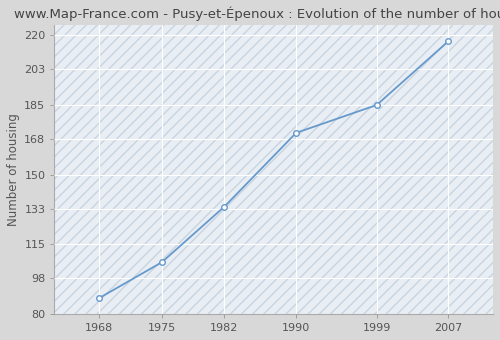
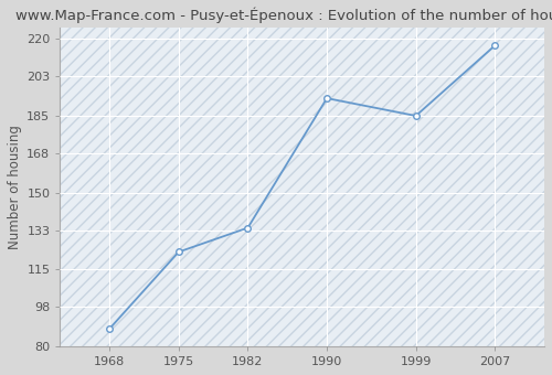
1975: 106 -> 123
1990: 171 -> 193
